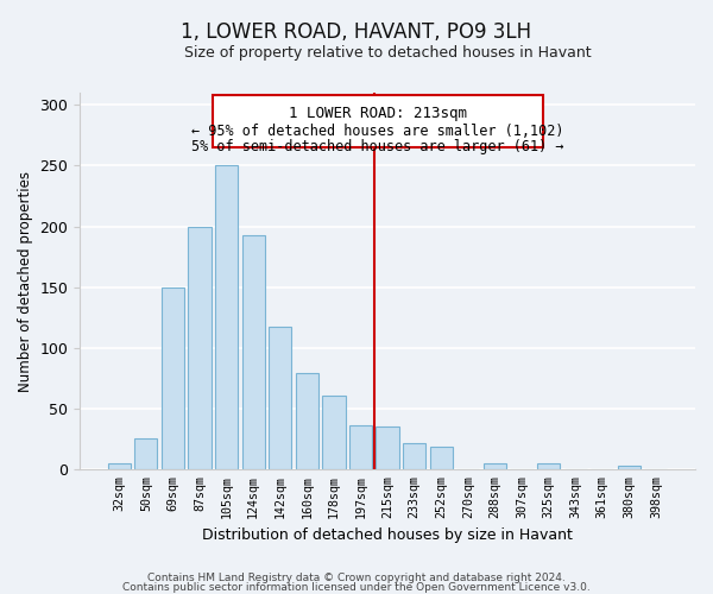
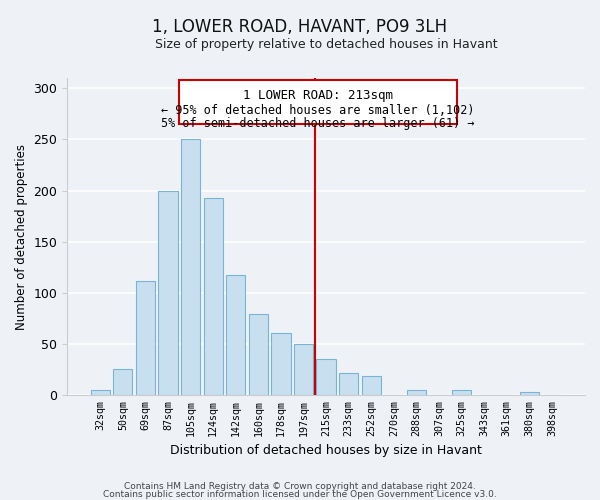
69sqm: 150 -> 112
197sqm: 36 -> 50
